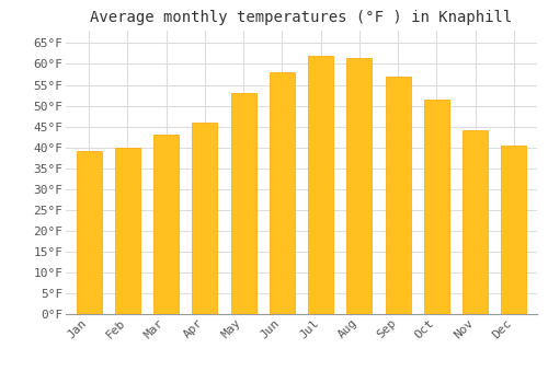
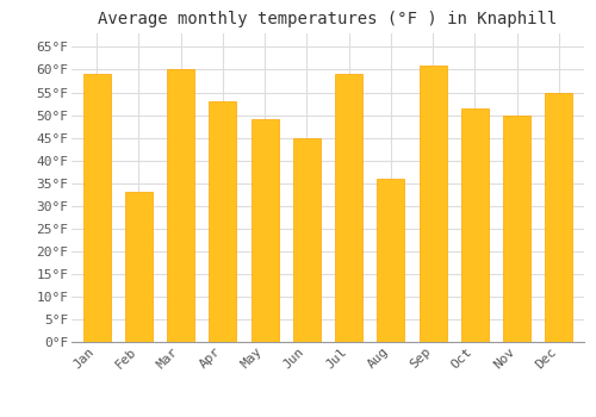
Jan: 39.0°F -> 59.0°F
Feb: 40.0°F -> 33.0°F
Mar: 43.0°F -> 60.0°F
Apr: 46.0°F -> 53.0°F
May: 53.0°F -> 49.0°F
Jun: 58.0°F -> 45.0°F
Jul: 62.0°F -> 59.0°F
Aug: 61.5°F -> 36.0°F
Sep: 57.0°F -> 61.0°F
Nov: 44.0°F -> 50.0°F
Dec: 40.5°F -> 55.0°F
